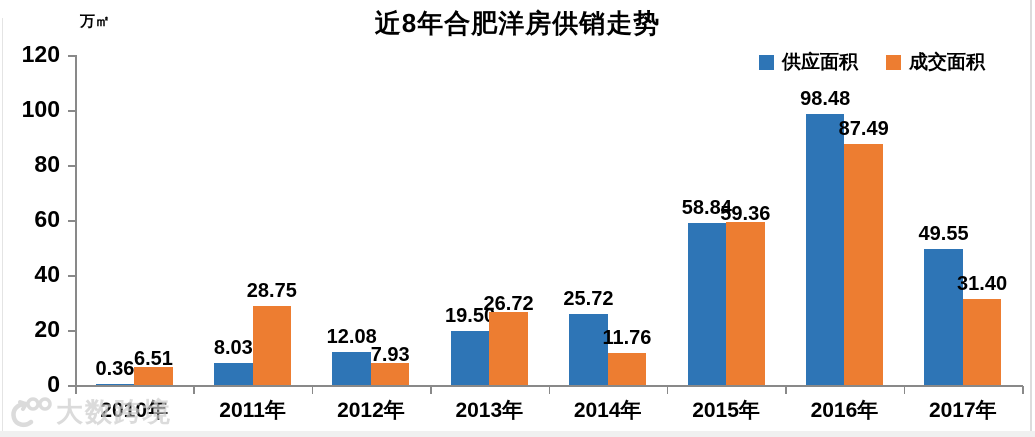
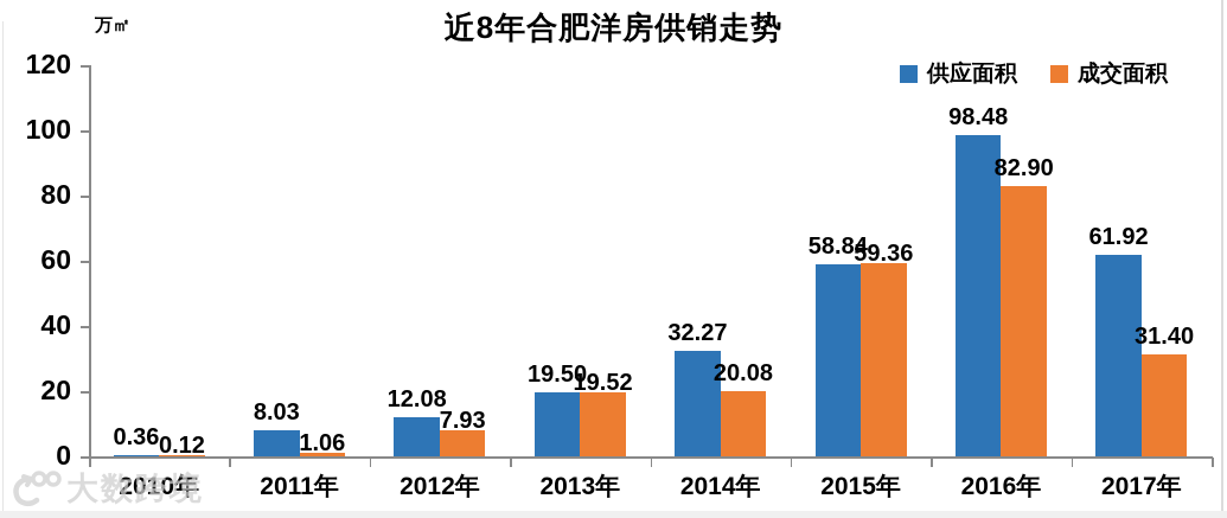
成交面积/2010年: 6.51 -> 0.12
成交面积/2011年: 28.75 -> 1.06
成交面积/2013年: 26.72 -> 19.52
供应面积/2014年: 25.72 -> 32.27
成交面积/2014年: 11.76 -> 20.08
成交面积/2016年: 87.49 -> 82.90
供应面积/2017年: 49.55 -> 61.92
